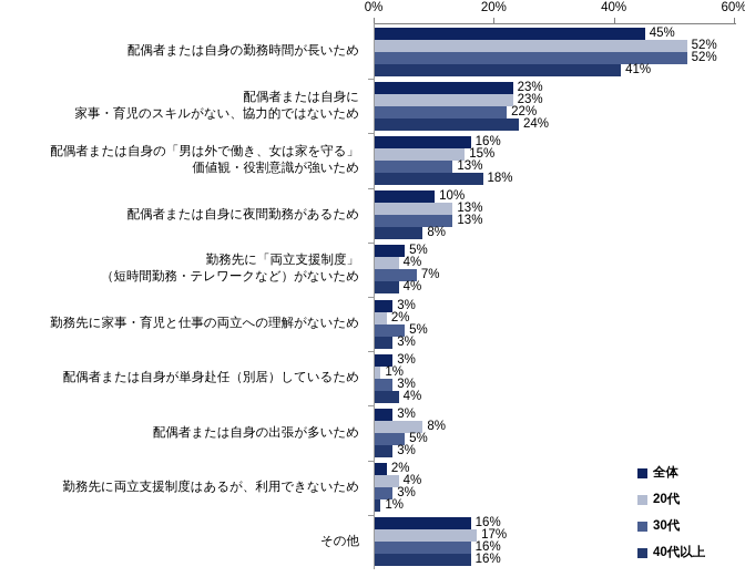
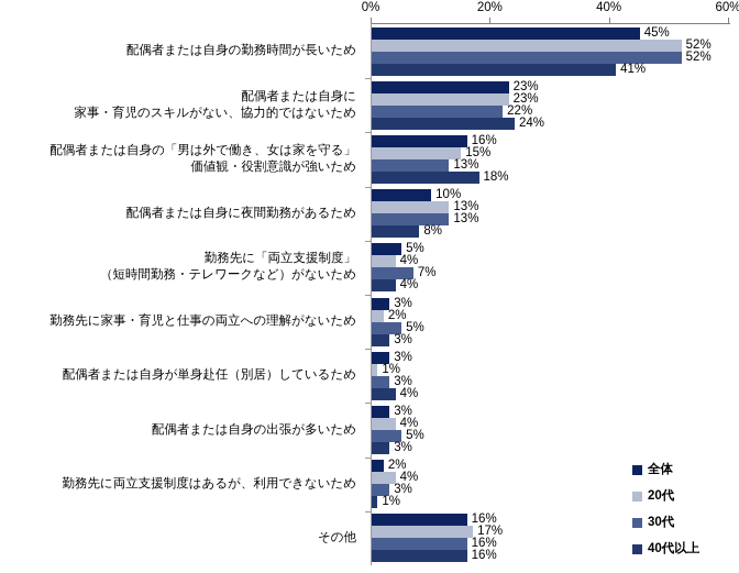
20代/配偶者または自身の出張が多いため: 8% -> 4%
